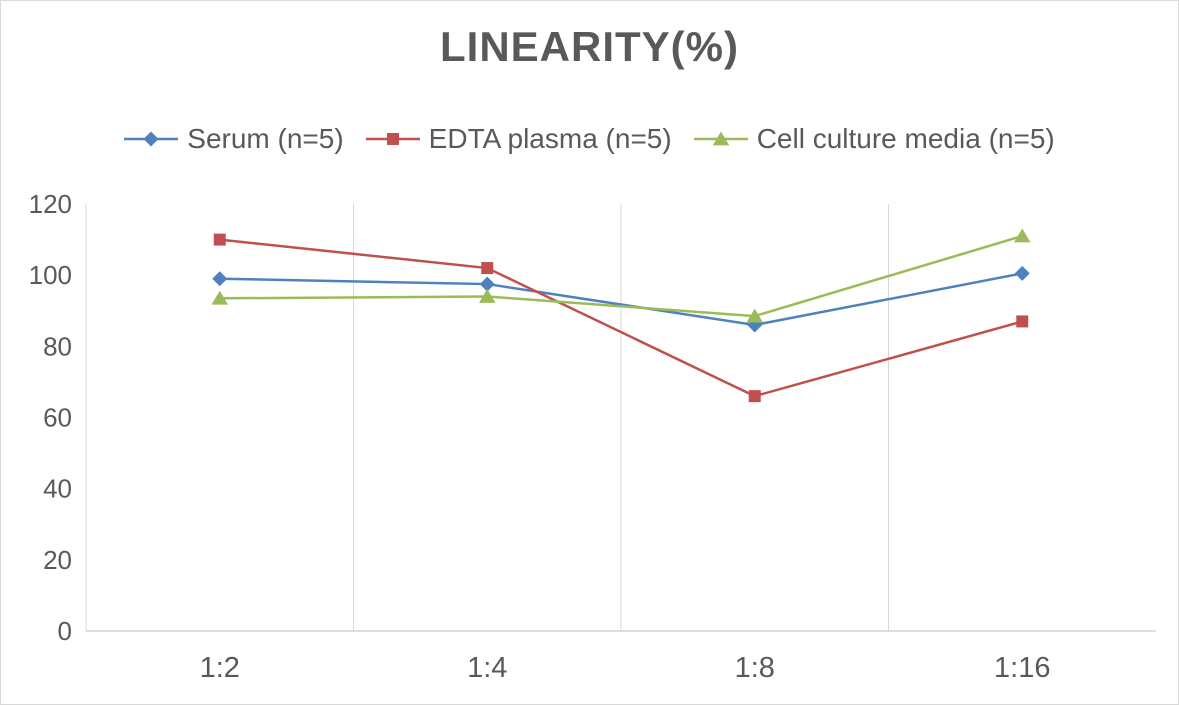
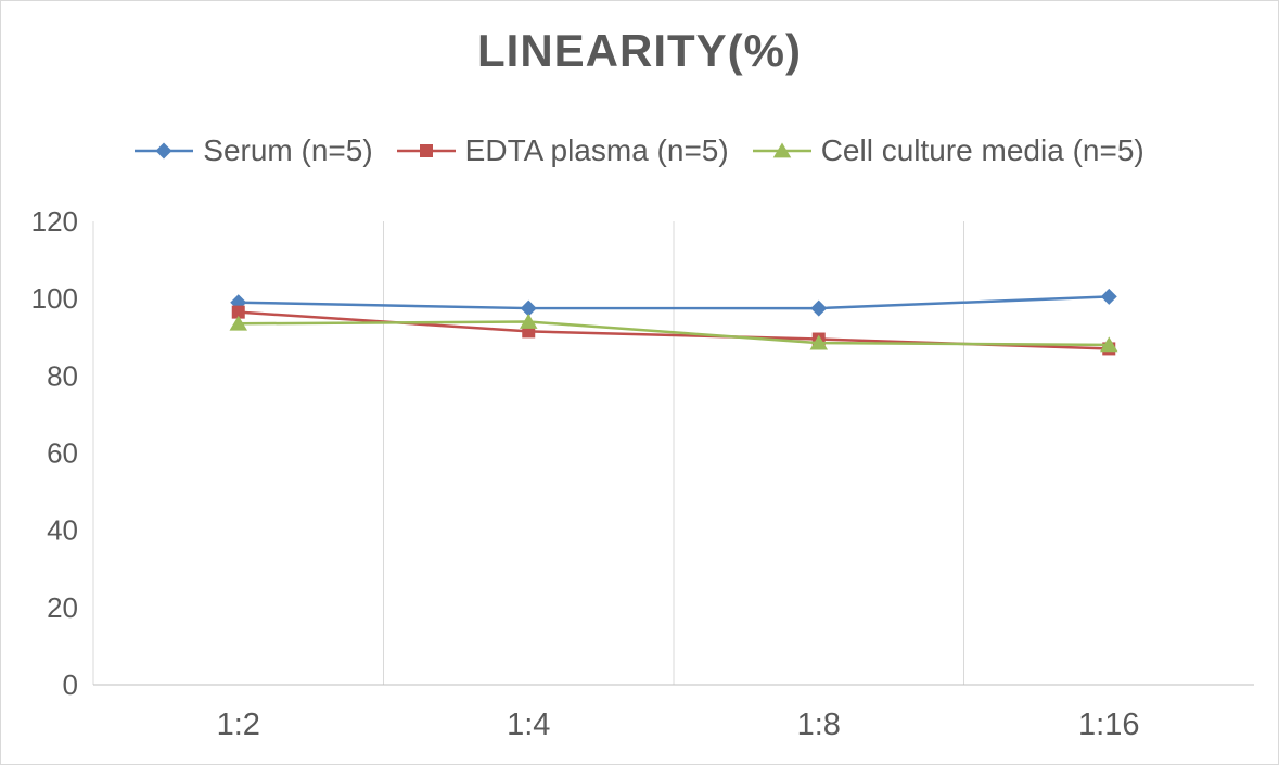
EDTA plasma (n=5)/1:2: 110 -> 96
EDTA plasma (n=5)/1:4: 102 -> 92
Serum (n=5)/1:8: 86 -> 98
EDTA plasma (n=5)/1:8: 66 -> 90
Cell culture media (n=5)/1:16: 111 -> 88
